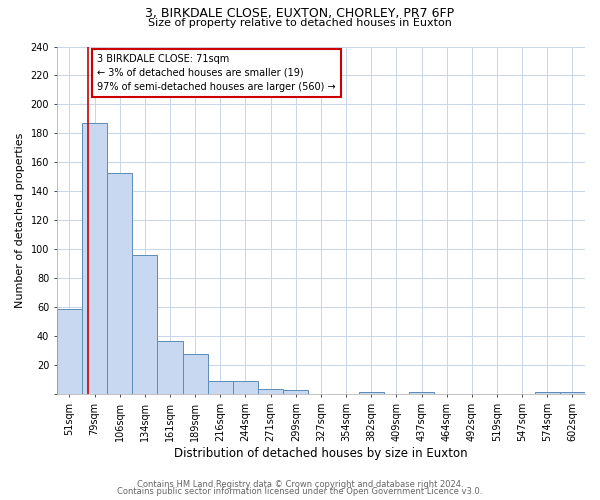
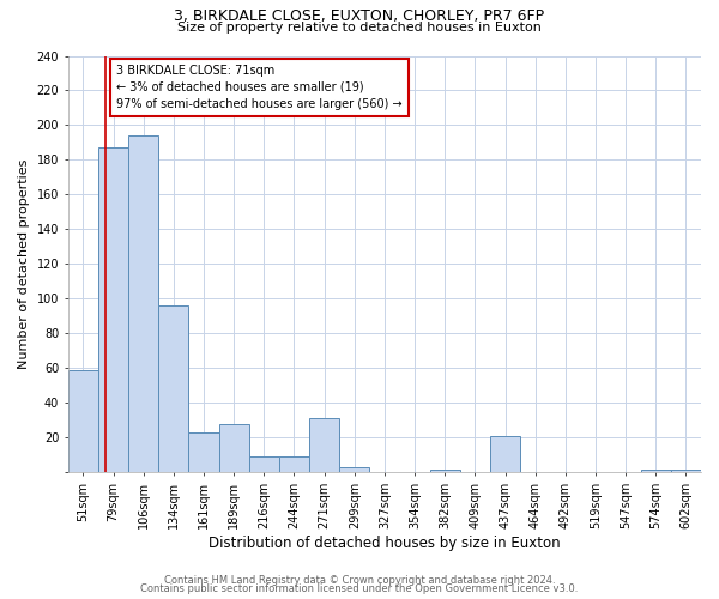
106sqm: 153 -> 194
161sqm: 37 -> 23
271sqm: 4 -> 31
437sqm: 2 -> 21
